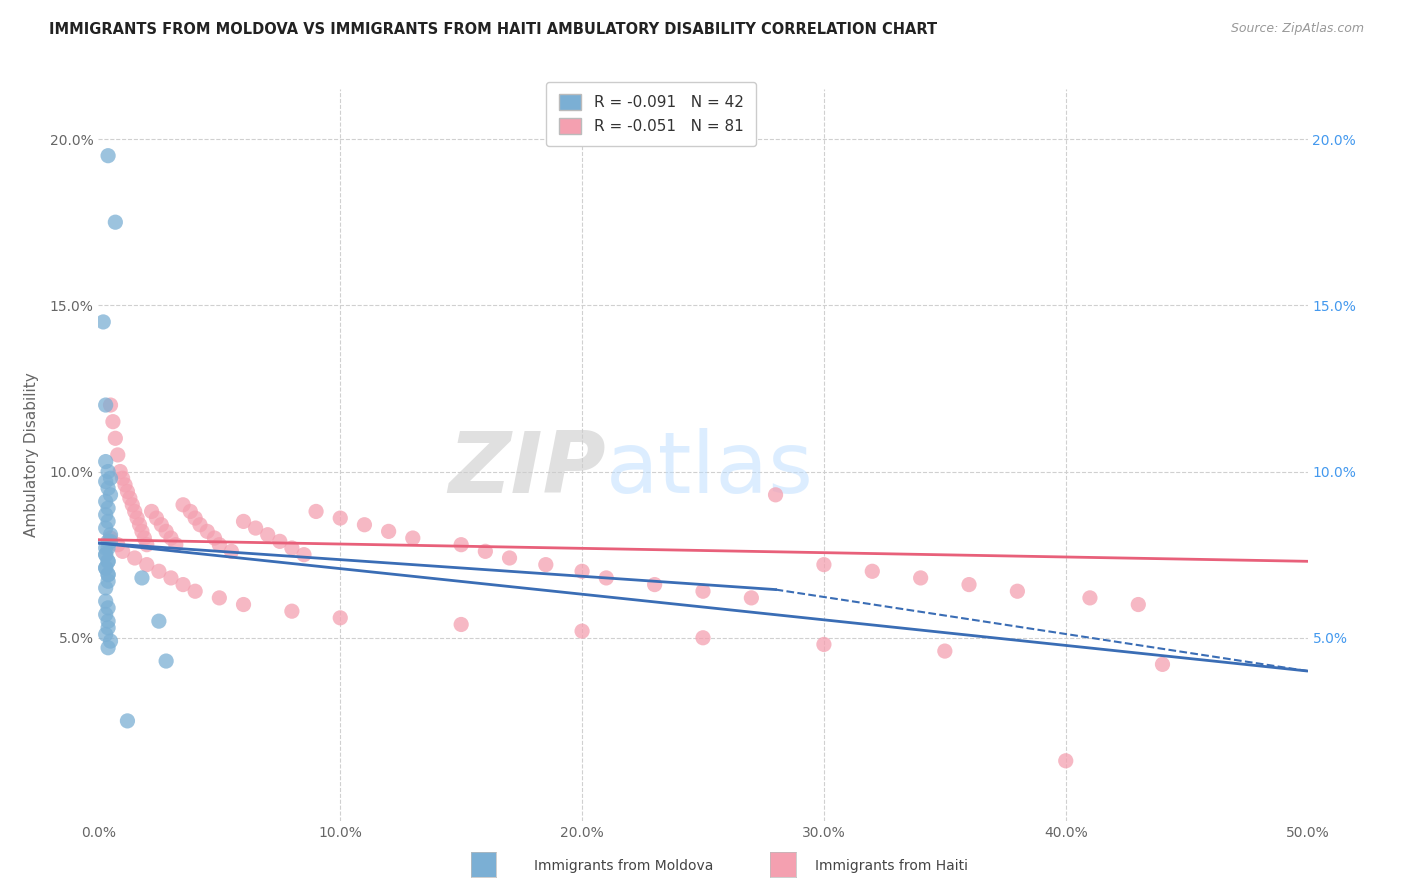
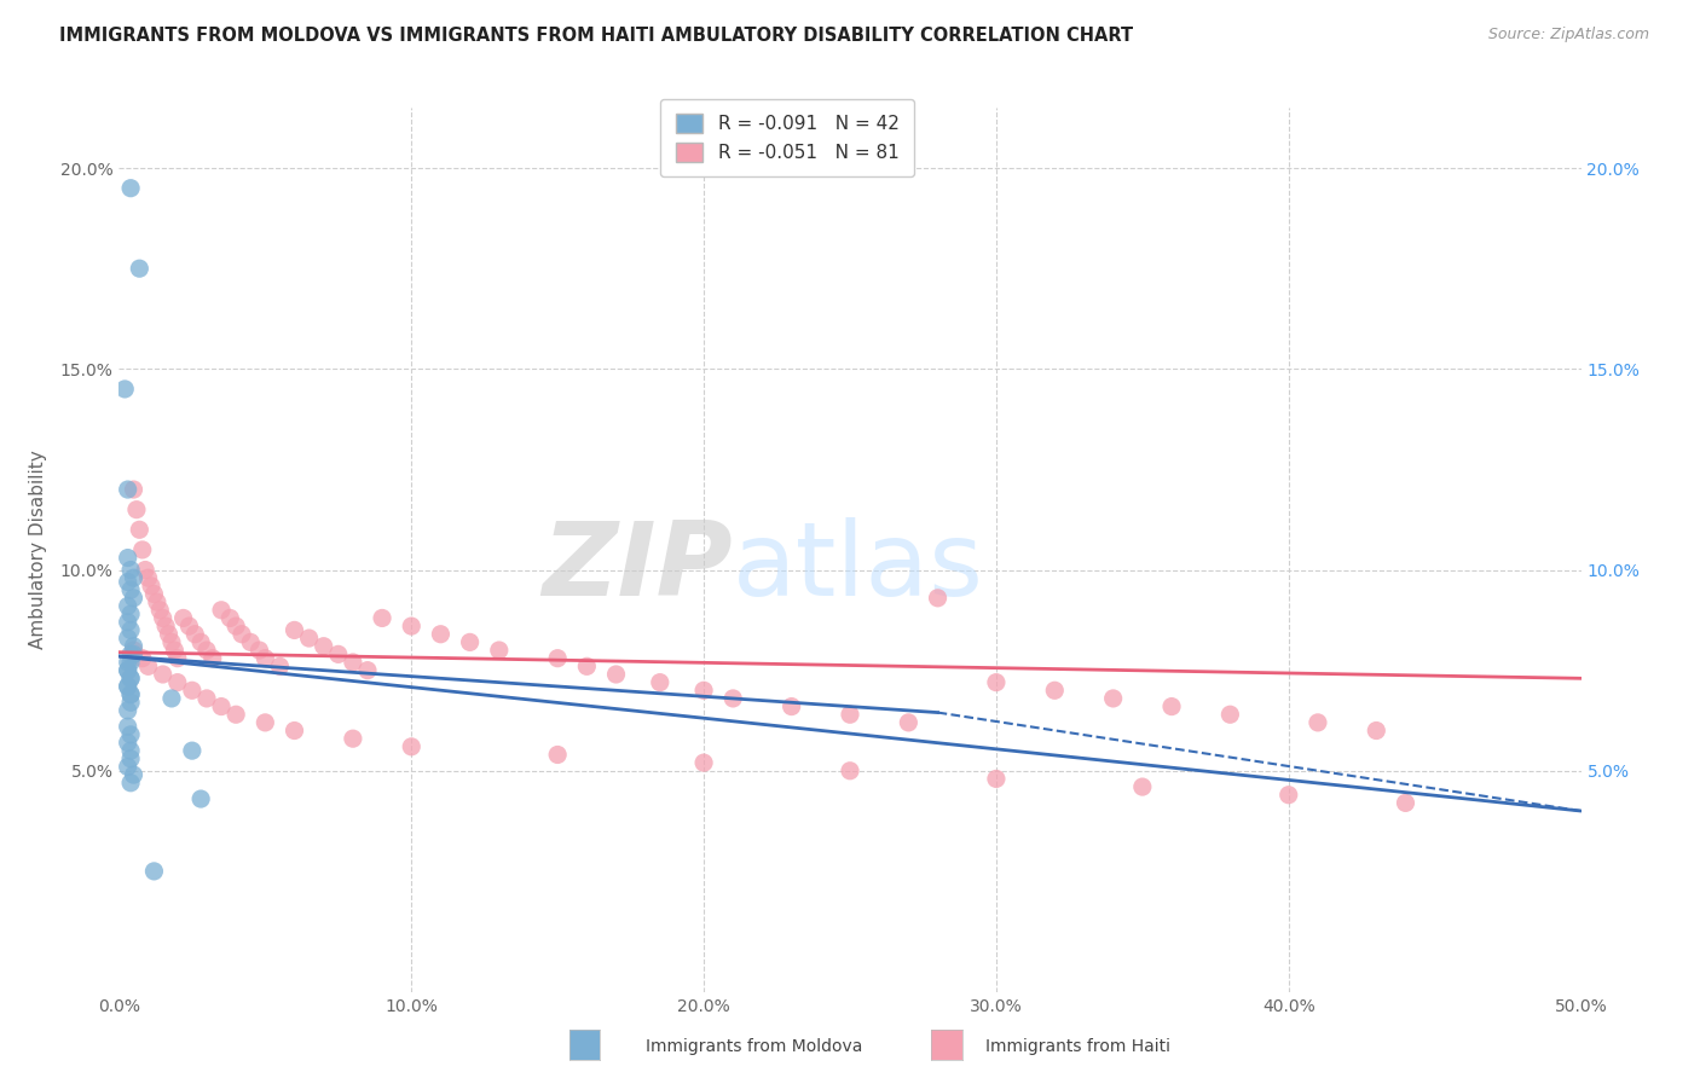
R = -0.051 N = 81/40.0%: 1.3% -> 4.4%
